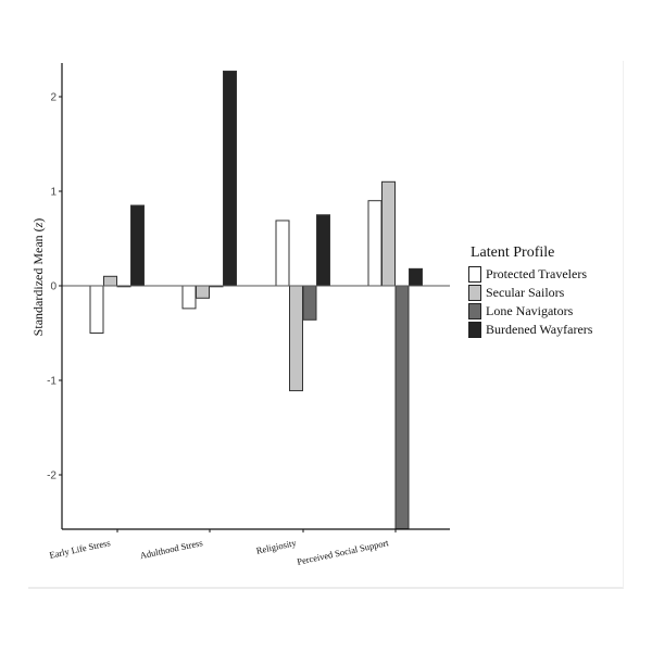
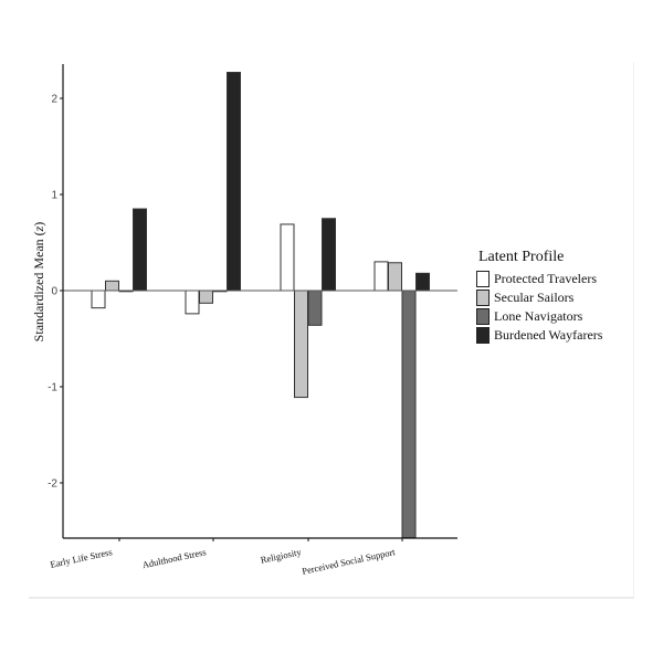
Protected Travelers/Early Life Stress: -0.5 -> -0.2
Protected Travelers/Perceived Social Support: 0.9 -> 0.3
Secular Sailors/Perceived Social Support: 1.1 -> 0.3
